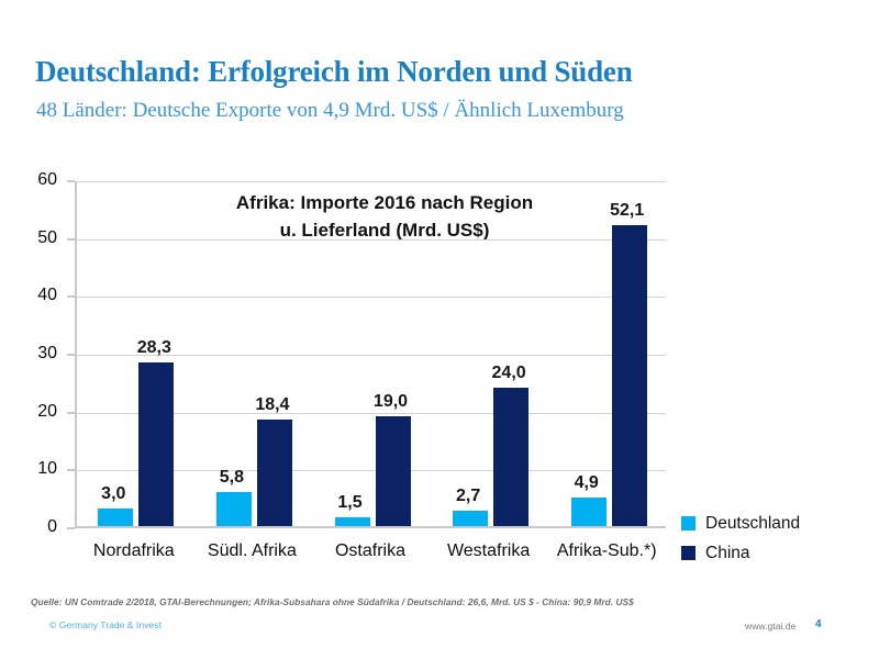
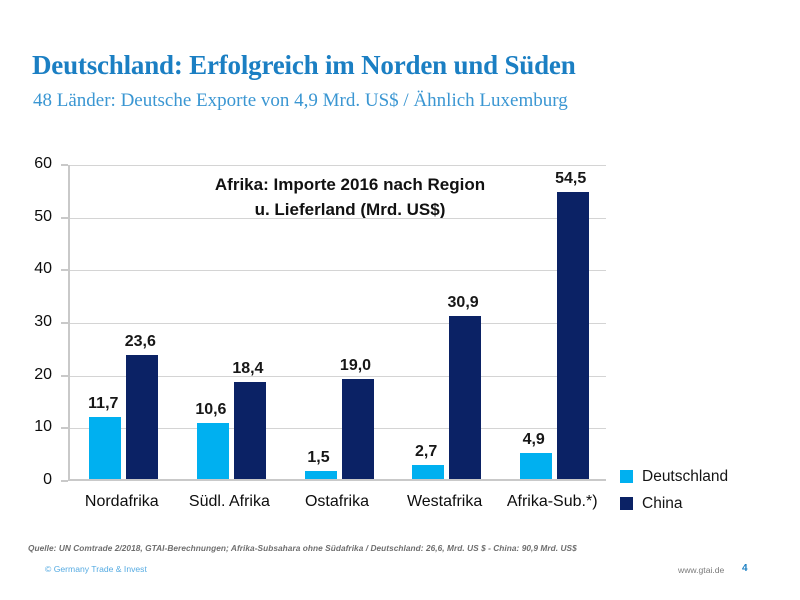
Deutschland/Nordafrika: 3,0 -> 11,7
China/Nordafrika: 28,3 -> 23,6
Deutschland/Südl. Afrika: 5,8 -> 10,6
China/Westafrika: 24,0 -> 30,9
China/Afrika-Sub.*): 52,1 -> 54,5
